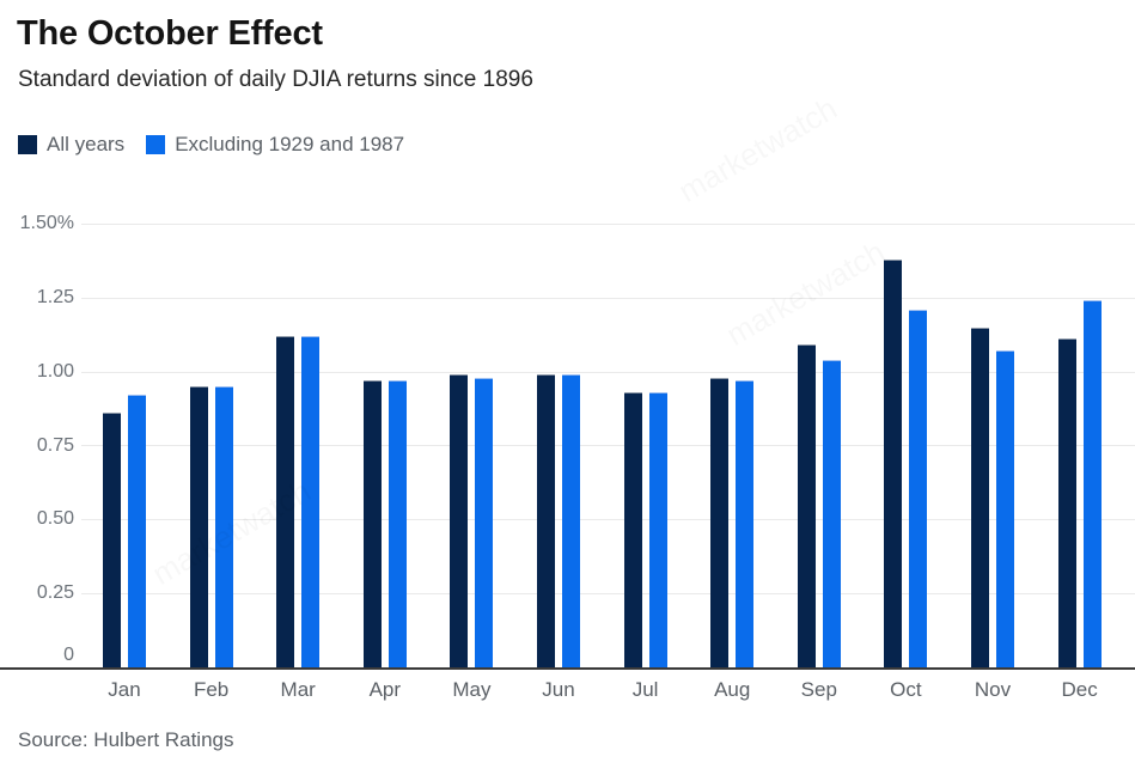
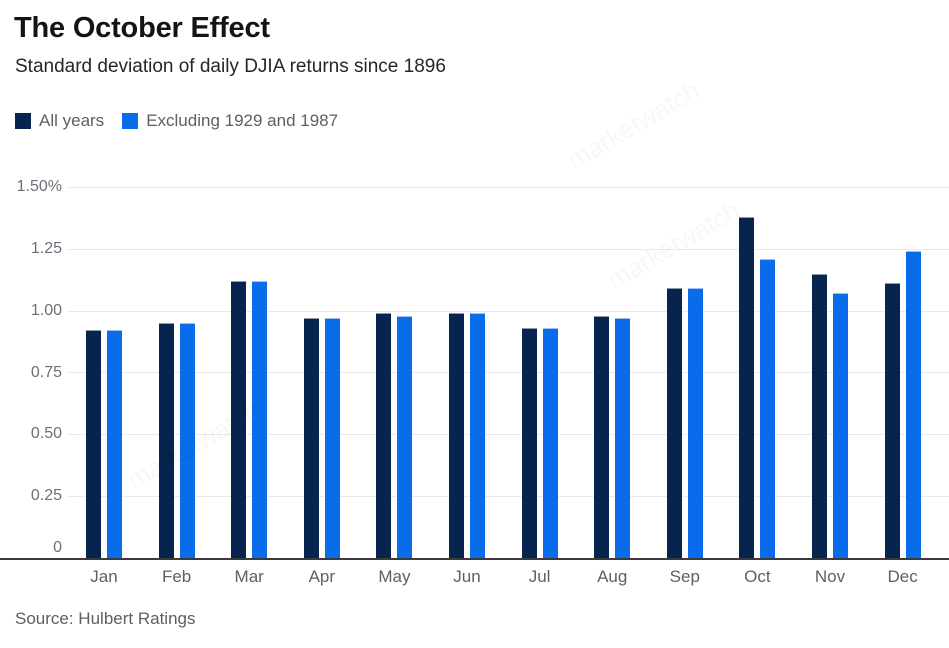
All years/Jan: 0.86 -> 0.92
Excluding 1929 and 1987/Sep: 1.04 -> 1.09
